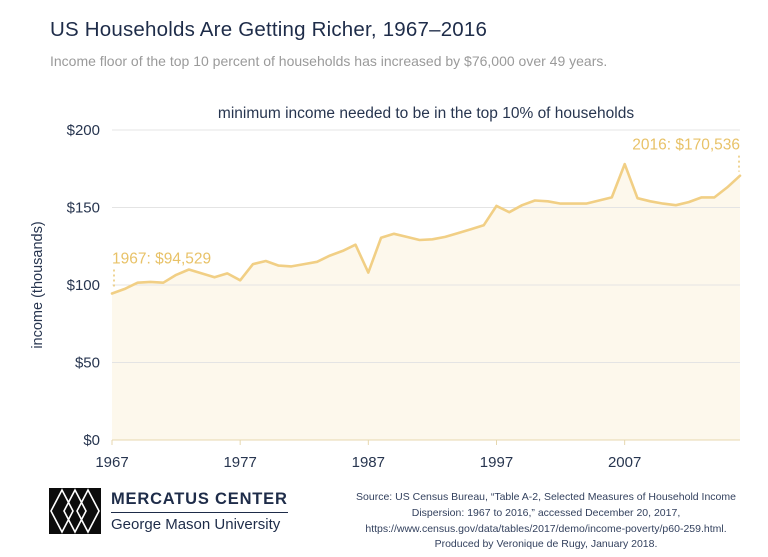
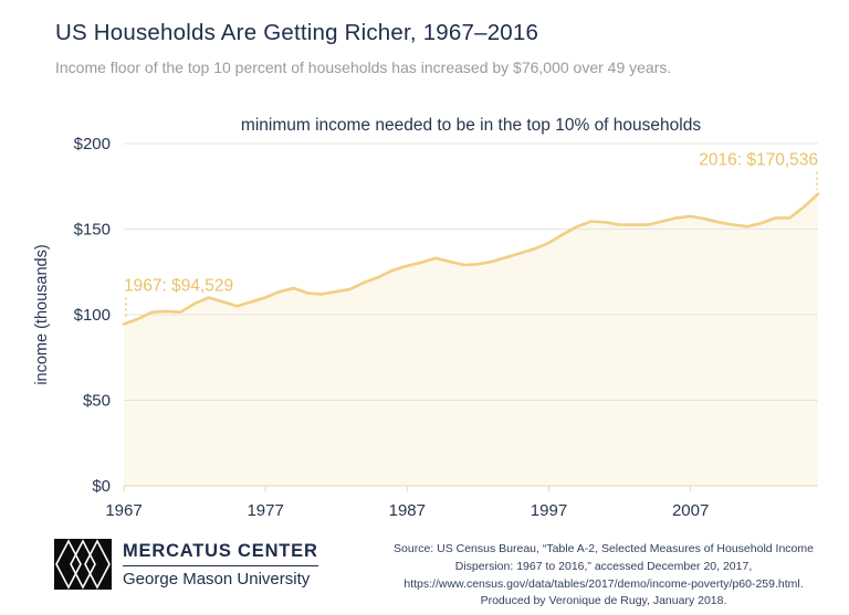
1977: $103 -> $110
1987: $108 -> $128
1997: $151 -> $142
2007: $178 -> $158
